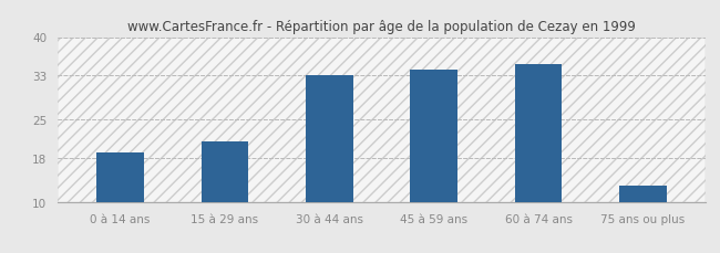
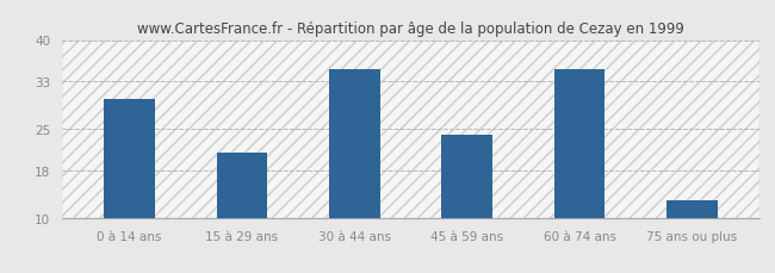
0 à 14 ans: 19 -> 30
30 à 44 ans: 33 -> 35
45 à 59 ans: 34 -> 24
